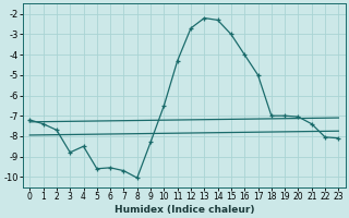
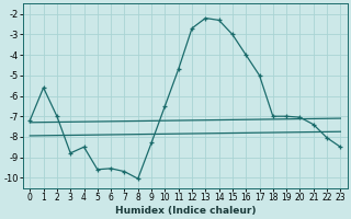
1: -7.4 -> -5.6
2: -7.7 -> -7.0
11: -4.3 -> -4.7
23: -8.1 -> -8.5
